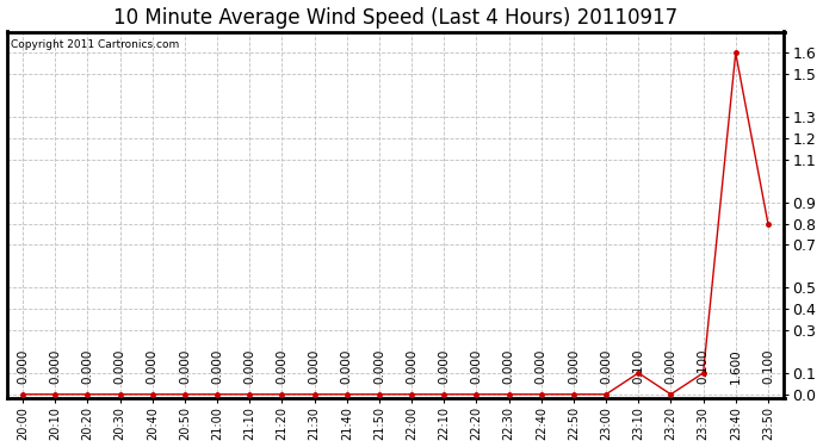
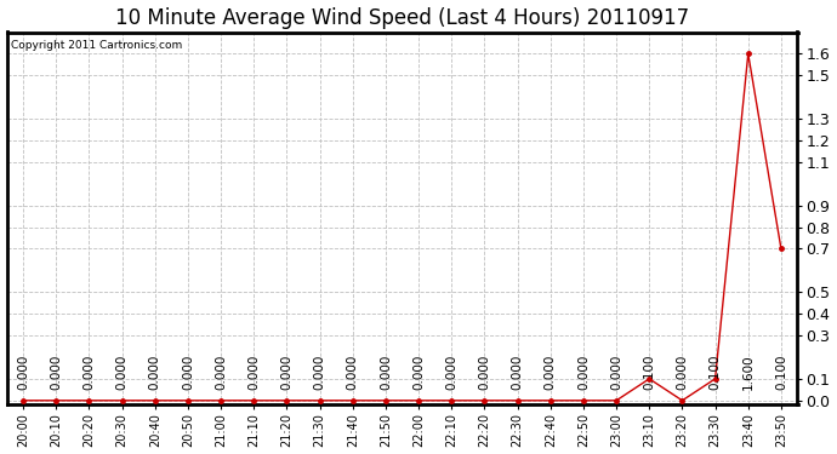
23:50: 0.8 -> 0.7
